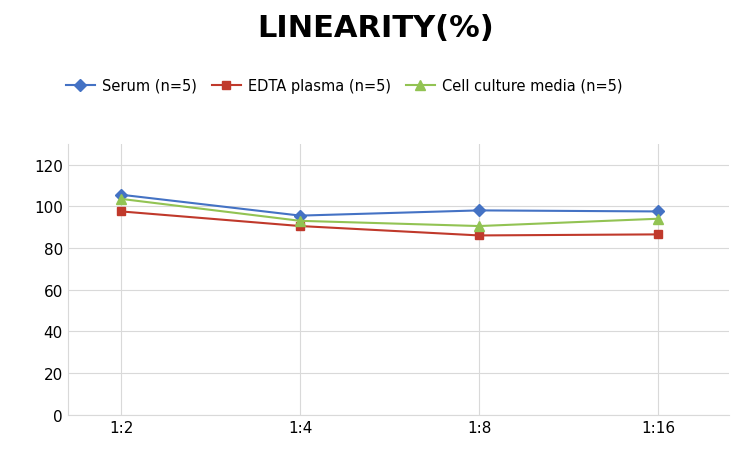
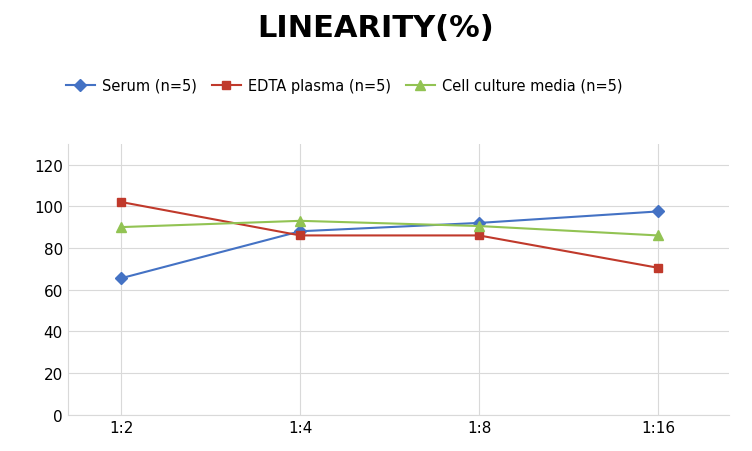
Serum (n=5)/1:2: 105.5 -> 65.5
EDTA plasma (n=5)/1:2: 97.5 -> 102.0
Cell culture media (n=5)/1:2: 103.5 -> 90.0
Serum (n=5)/1:4: 95.5 -> 88.0
EDTA plasma (n=5)/1:4: 90.5 -> 86.0
Serum (n=5)/1:8: 98.0 -> 92.0
EDTA plasma (n=5)/1:16: 86.5 -> 70.5
Cell culture media (n=5)/1:16: 94.0 -> 86.0
